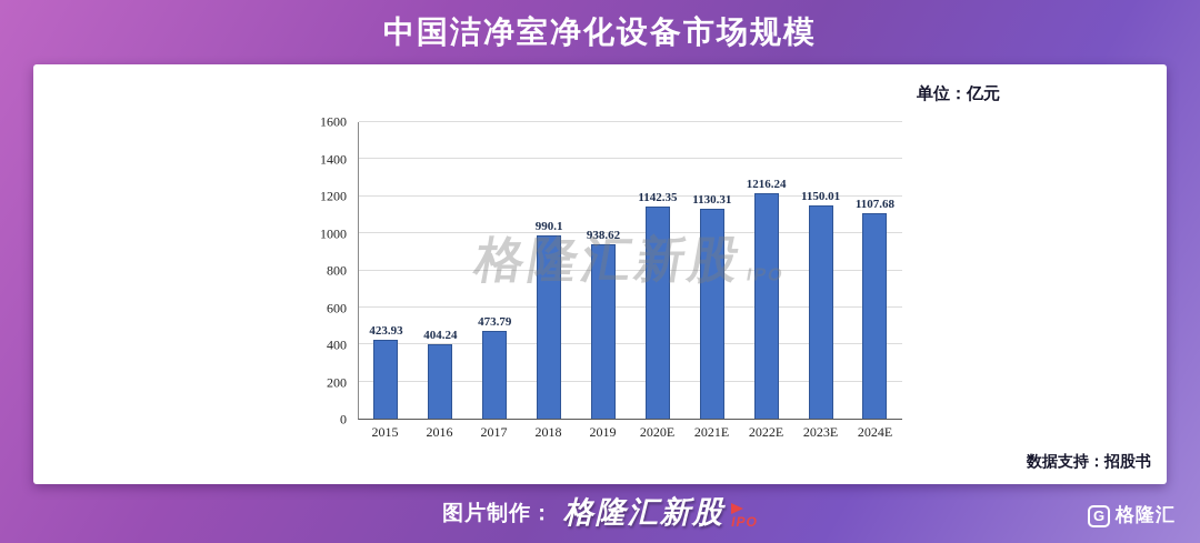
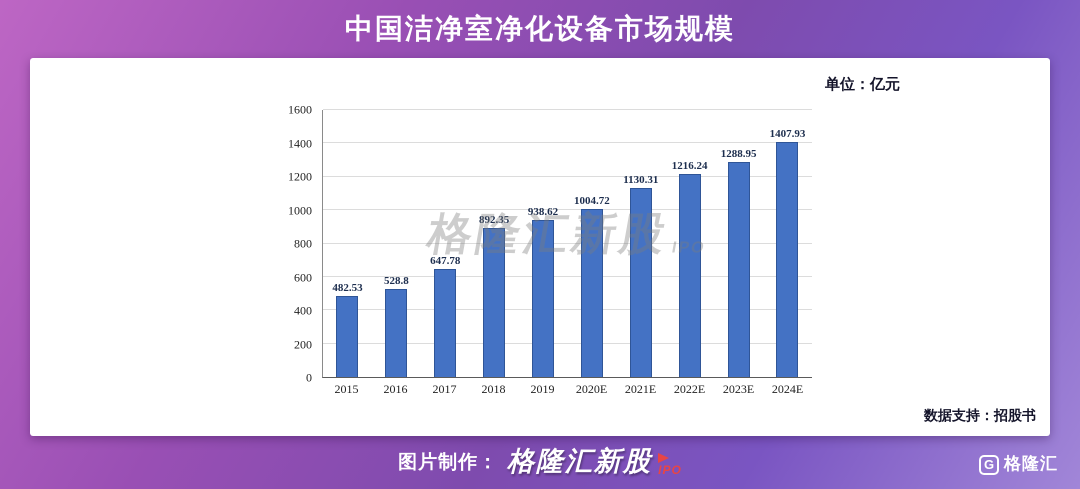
2015: 423.93 -> 482.53
2016: 404.24 -> 528.8
2017: 473.79 -> 647.78
2018: 990.1 -> 892.35
2020E: 1142.35 -> 1004.72
2023E: 1150.01 -> 1288.95
2024E: 1107.68 -> 1407.93
